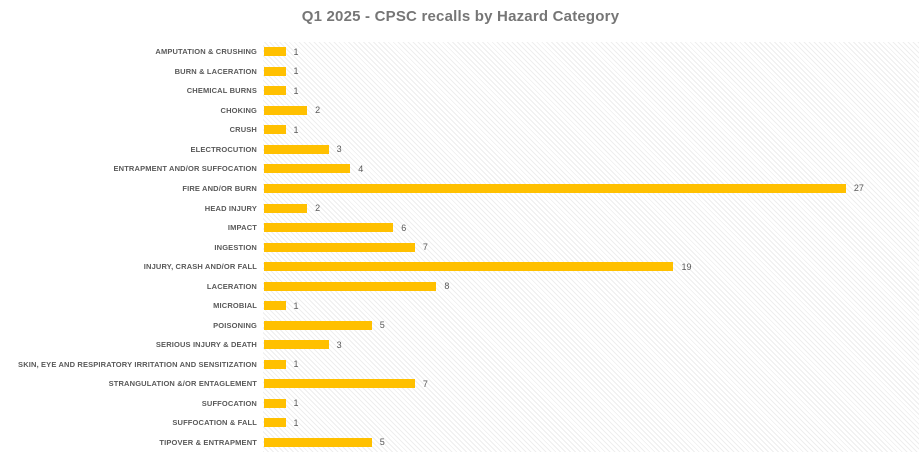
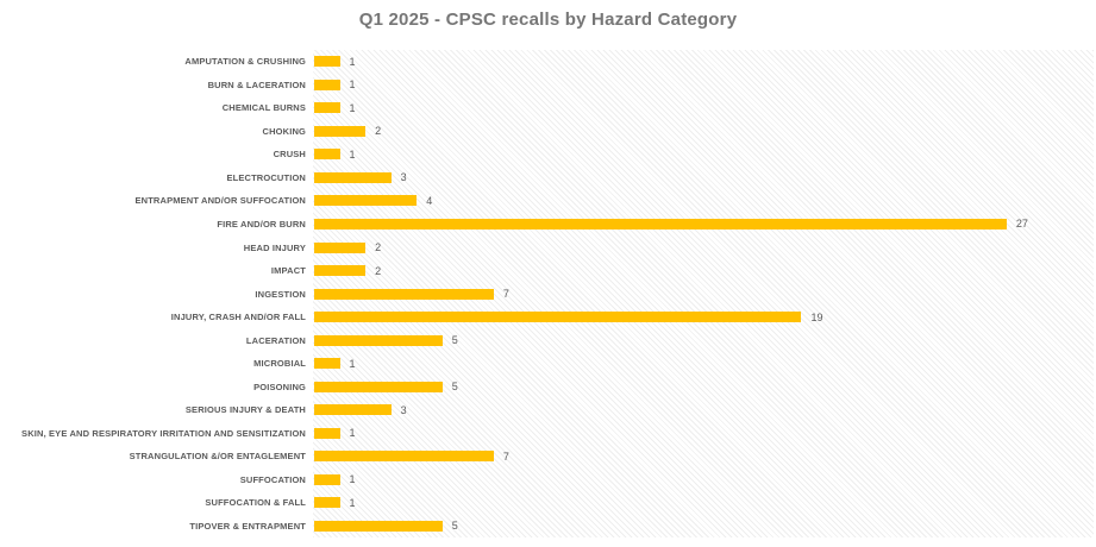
IMPACT: 6 -> 2
LACERATION: 8 -> 5
